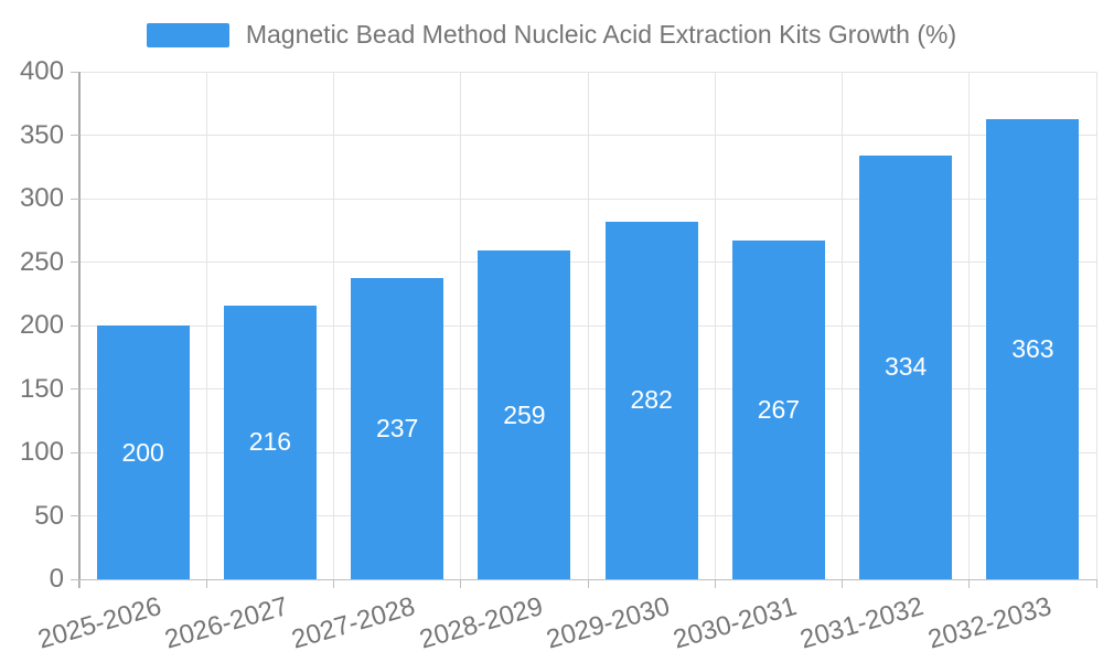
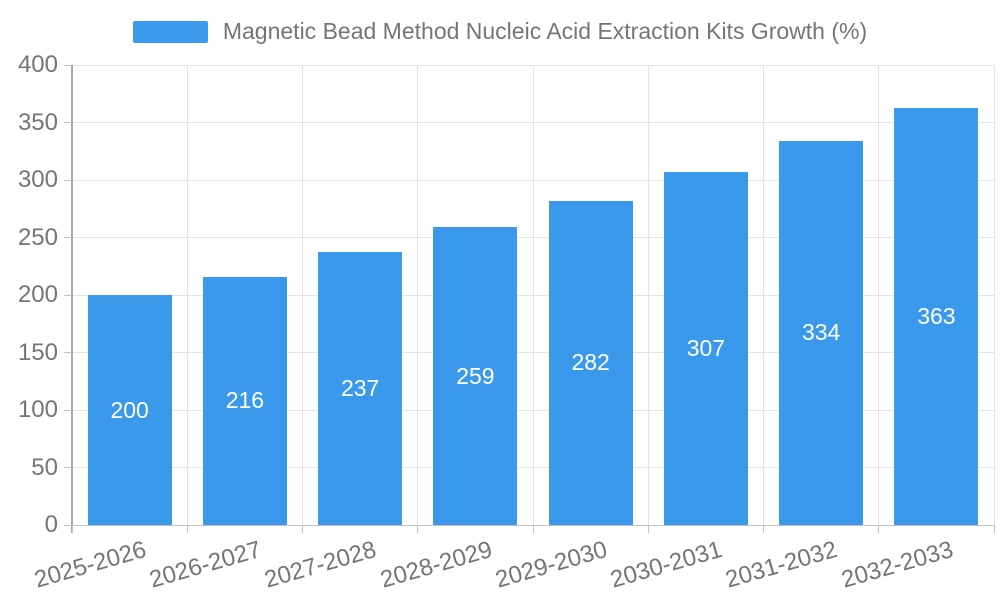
2030-2031: 267 -> 307
